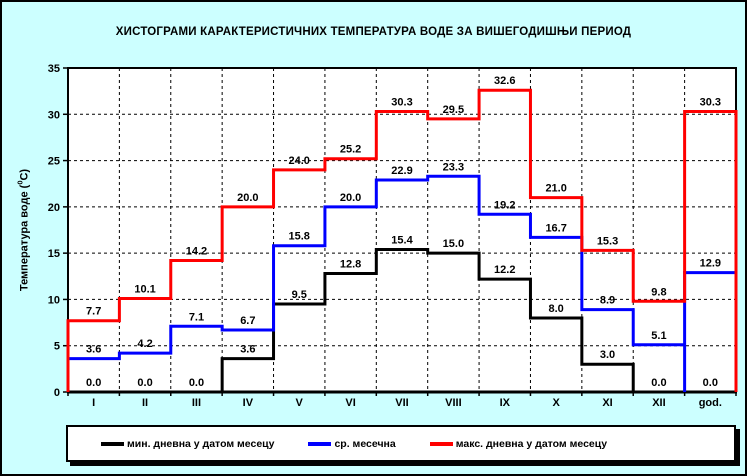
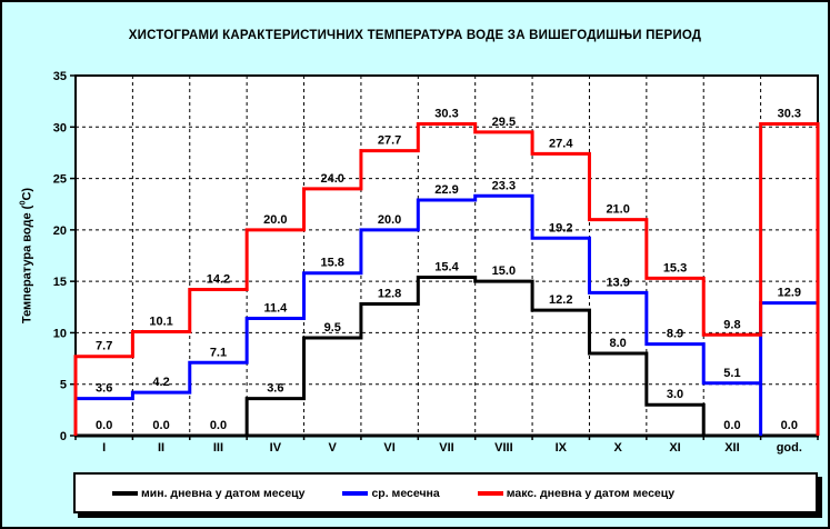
ср. месечна/IV: 6.7 -> 11.4
макс. дневна у датом месецу/VI: 25.2 -> 27.7
макс. дневна у датом месецу/IX: 32.6 -> 27.4
ср. месечна/X: 16.7 -> 13.9
